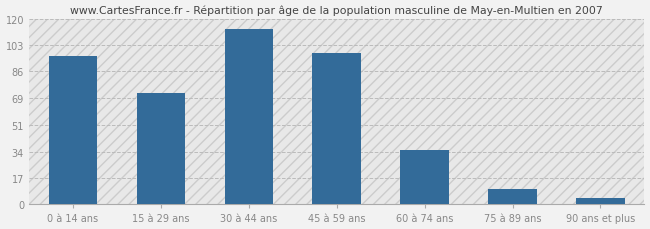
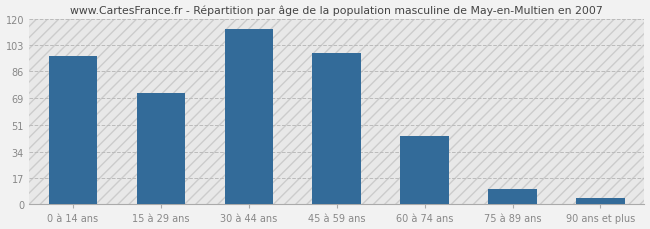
60 à 74 ans: 35 -> 44
